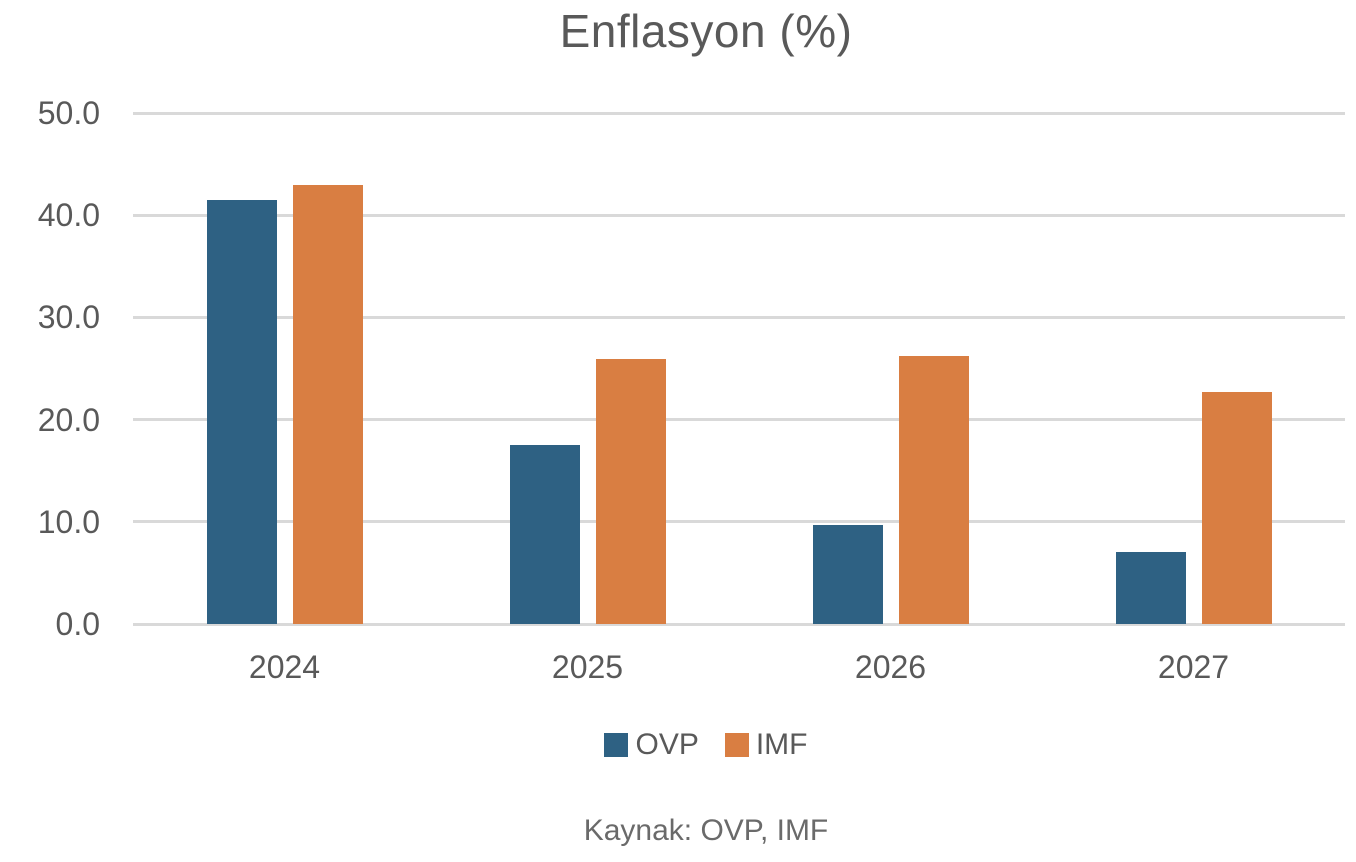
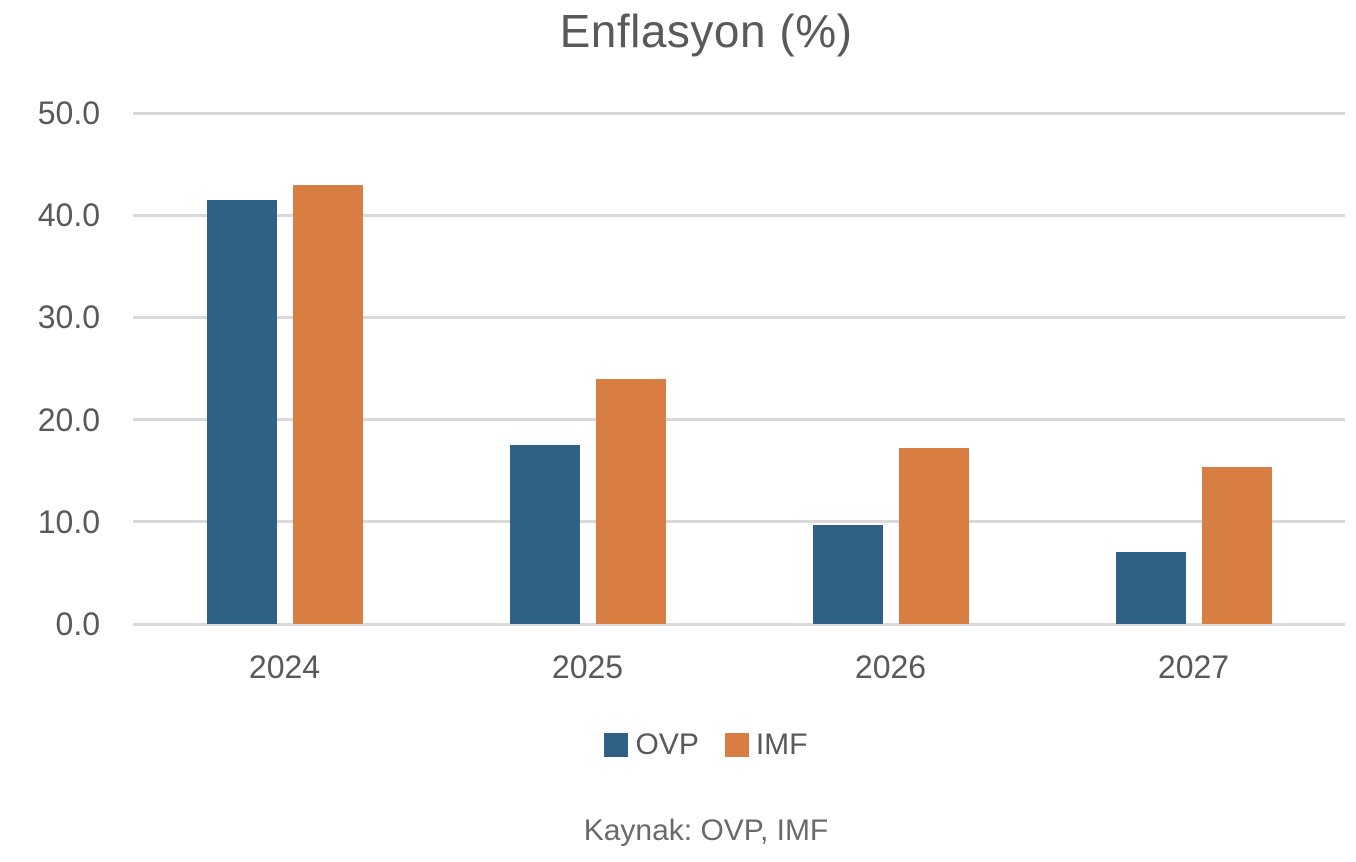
IMF/2025: 25.9 -> 24.0
IMF/2026: 26.2 -> 17.2
IMF/2027: 22.7 -> 15.4
